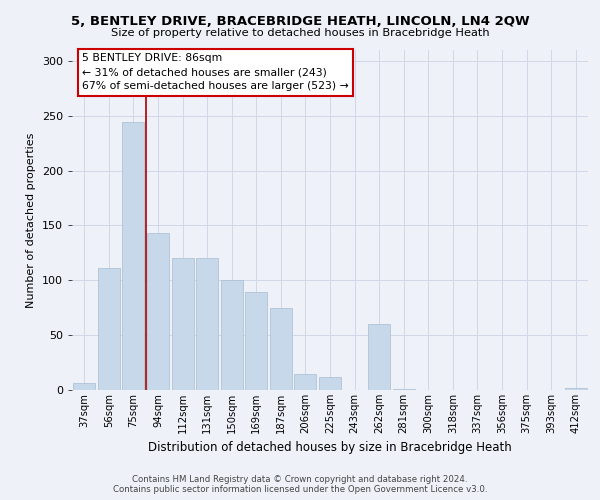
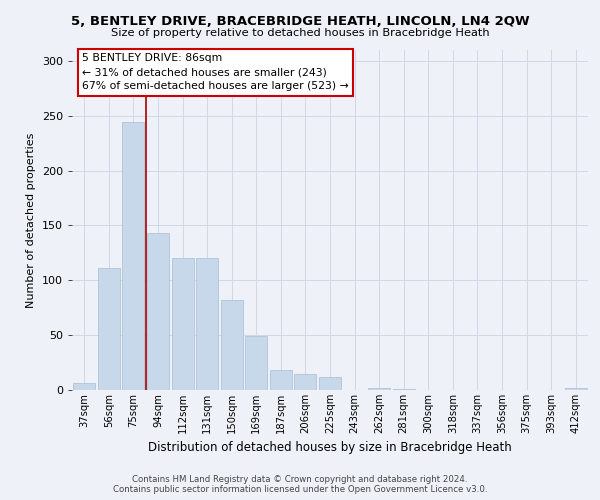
150sqm: 100 -> 82
169sqm: 89 -> 49
187sqm: 75 -> 18
262sqm: 60 -> 2
